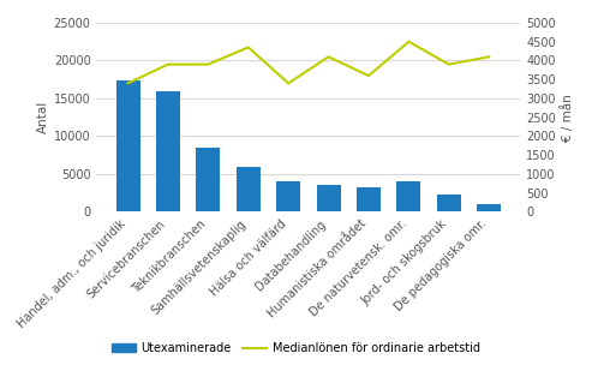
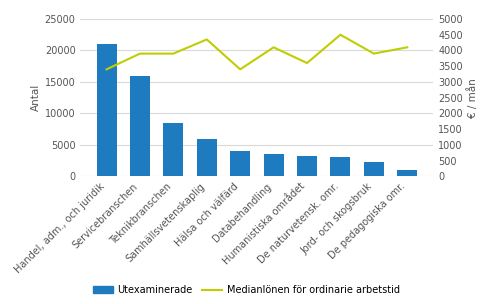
Utexaminerade/Handel, adm., och juridik: 17400 -> 21000
Utexaminerade/De naturvetensk. omr.: 4000 -> 3100
